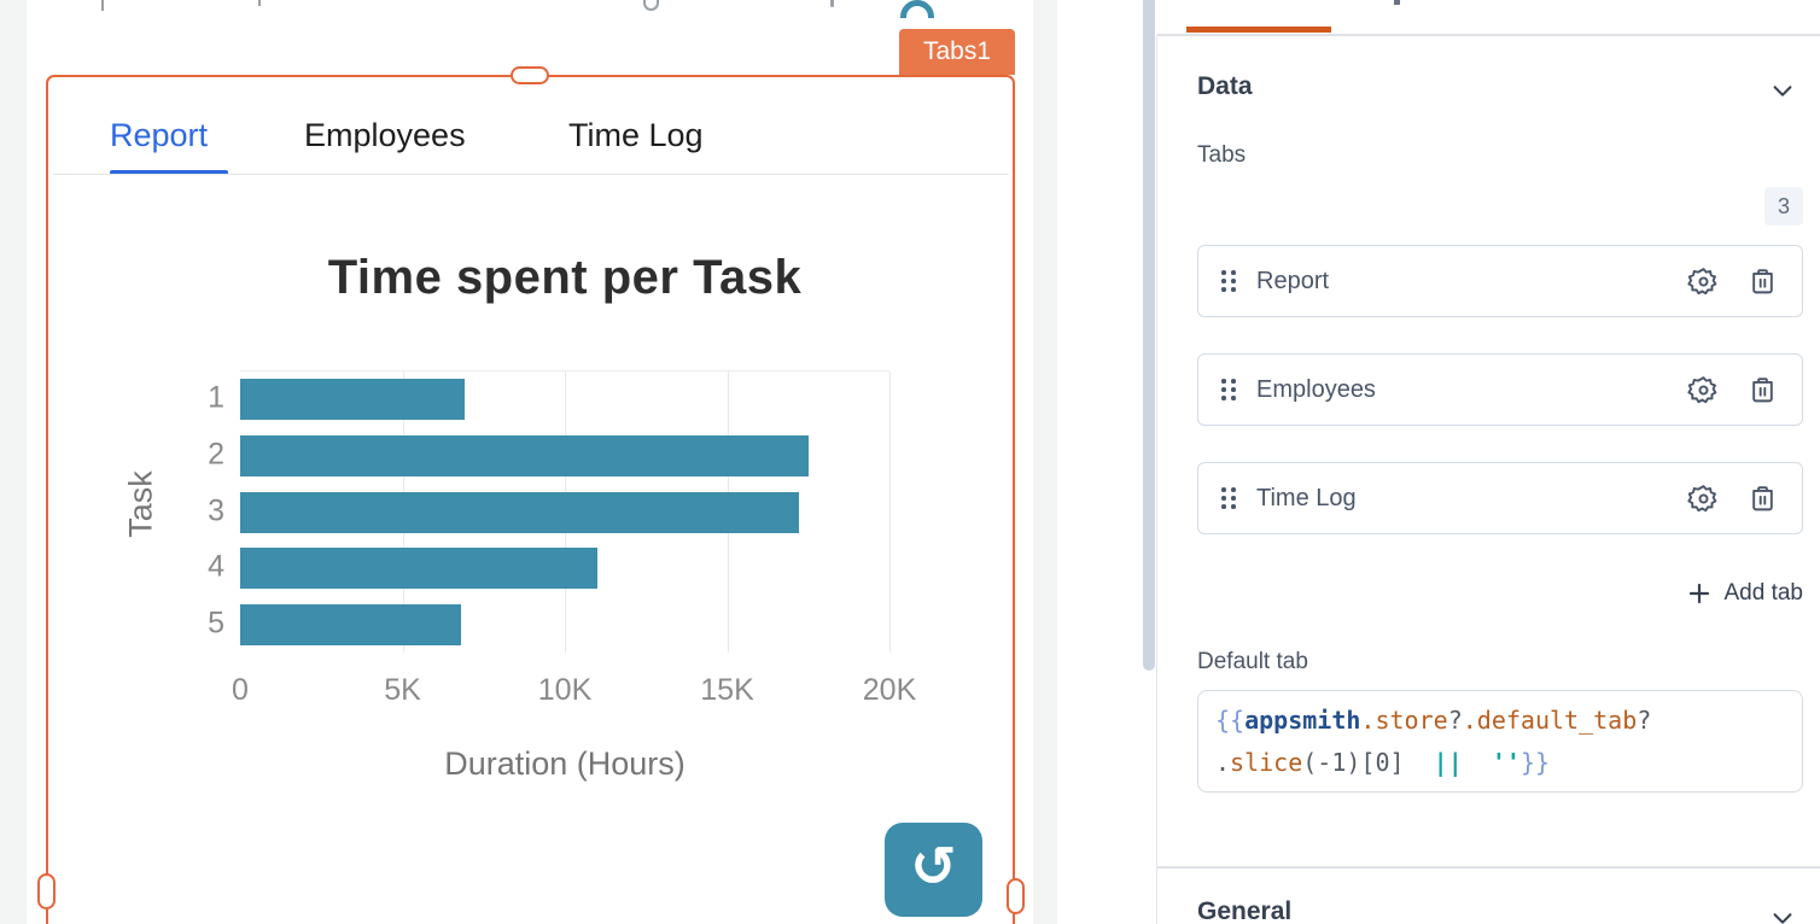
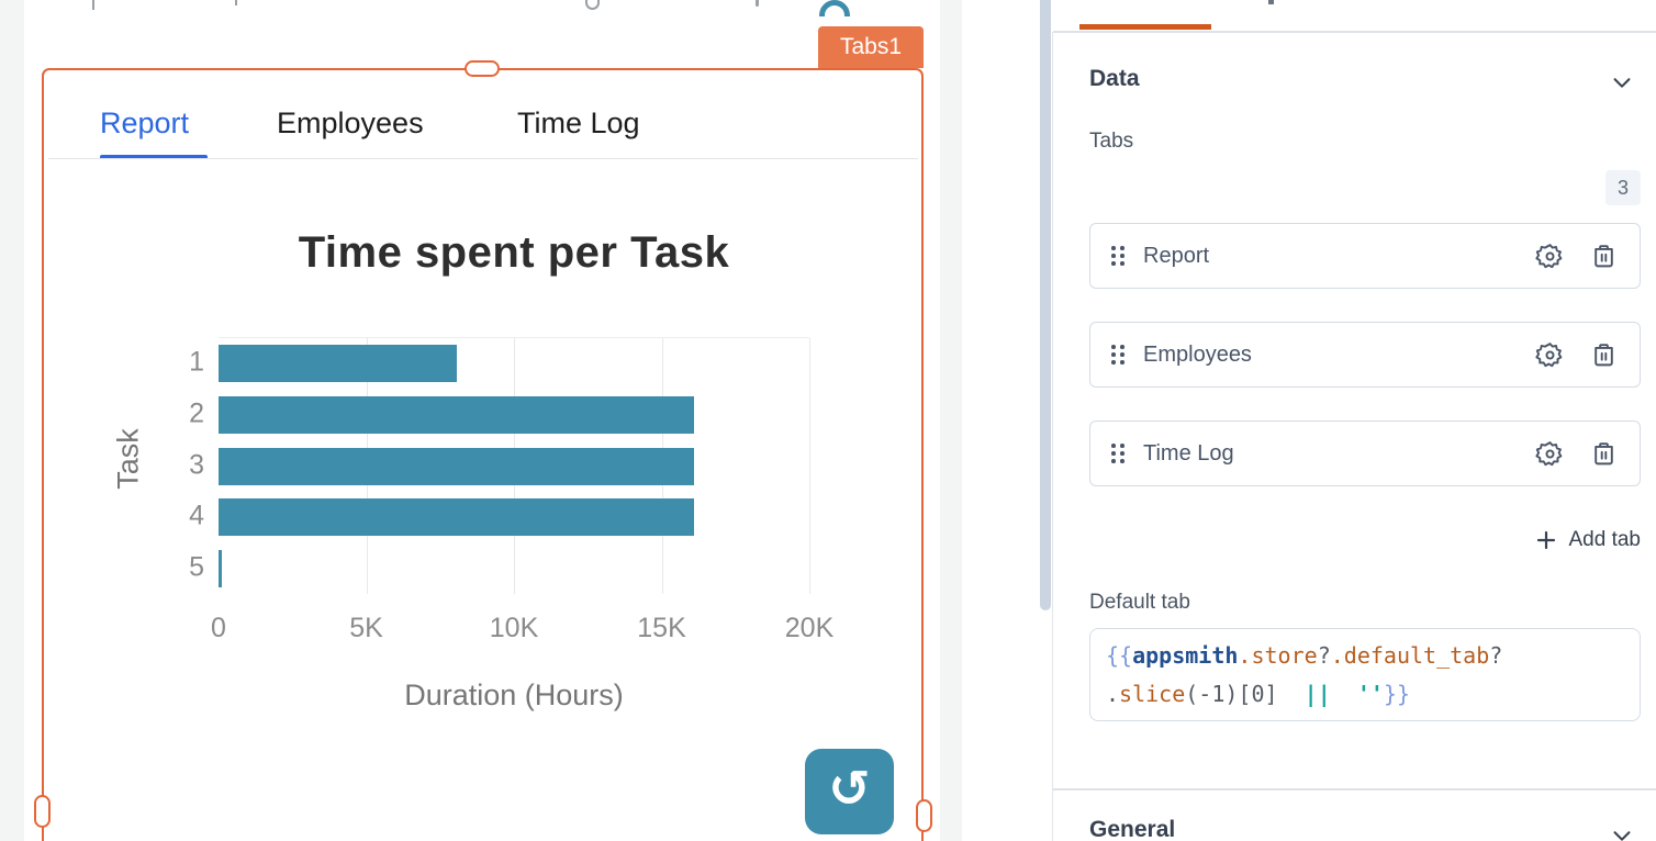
1: 6.9K -> 8.0K
2: 17.5K -> 16.1K
3: 17.2K -> 16.1K
4: 11.0K -> 16.1K
5: 6.8K -> 0.1K
